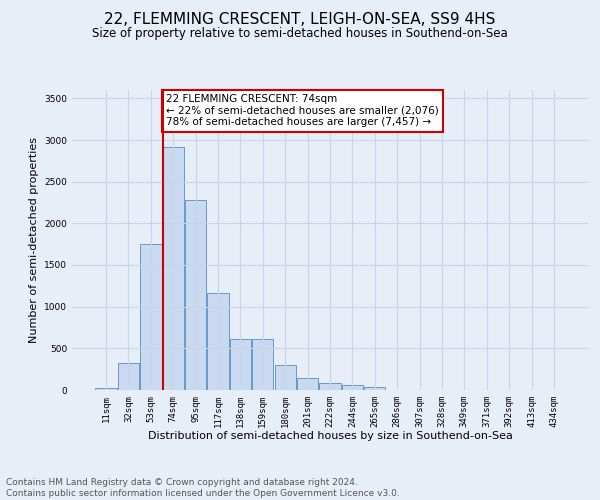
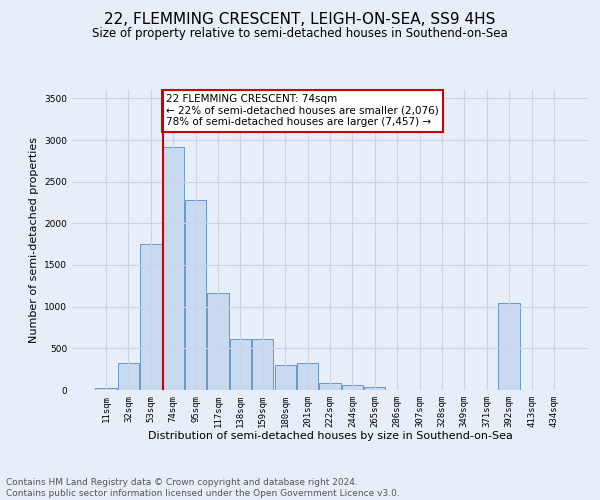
201sqm: 140 -> 320
392sqm: 0 -> 1040
